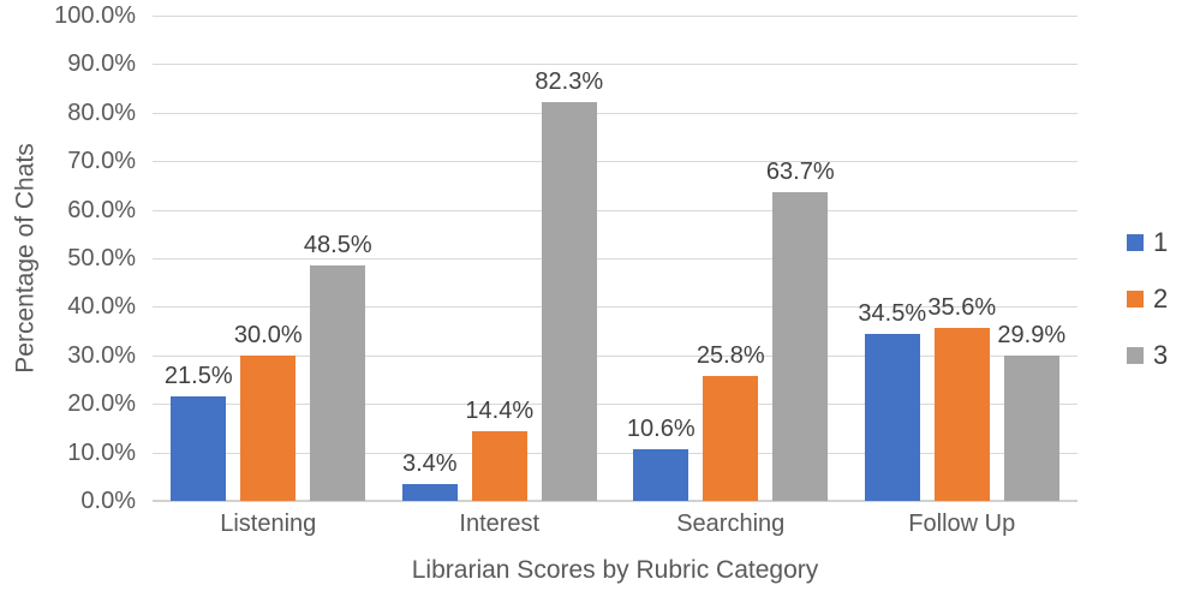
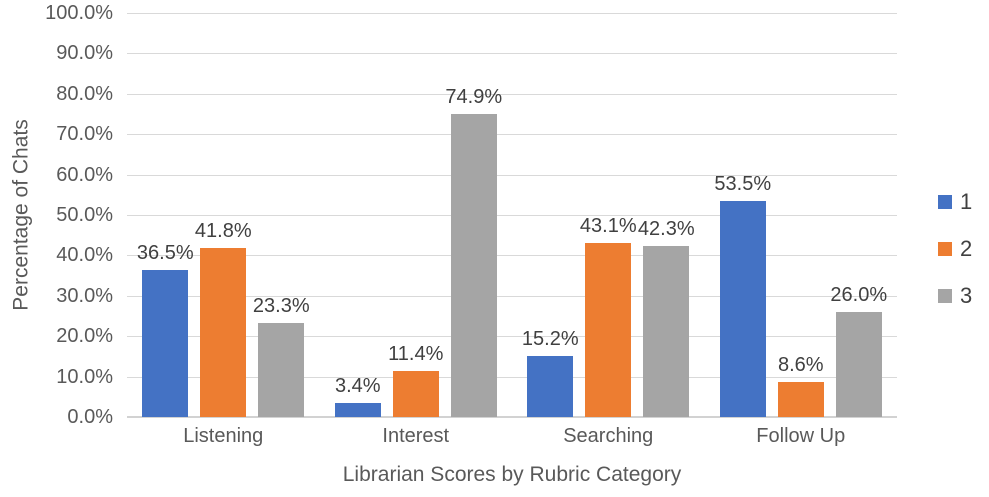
1/Listening: 21.5% -> 36.5%
2/Listening: 30.0% -> 41.8%
3/Listening: 48.5% -> 23.3%
2/Interest: 14.4% -> 11.4%
3/Interest: 82.3% -> 74.9%
1/Searching: 10.6% -> 15.2%
2/Searching: 25.8% -> 43.1%
3/Searching: 63.7% -> 42.3%
1/Follow Up: 34.5% -> 53.5%
2/Follow Up: 35.6% -> 8.6%
3/Follow Up: 29.9% -> 26.0%
